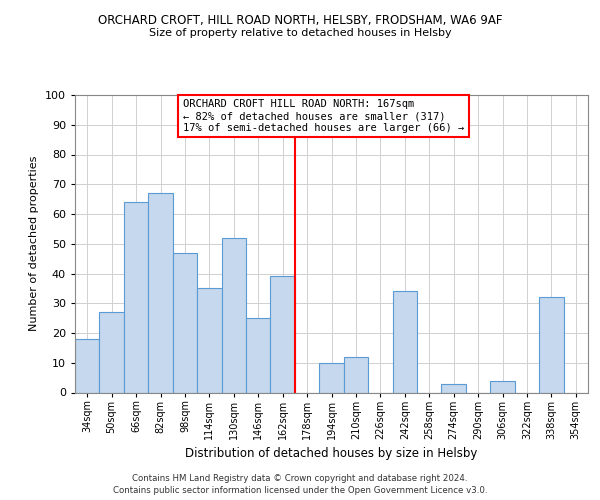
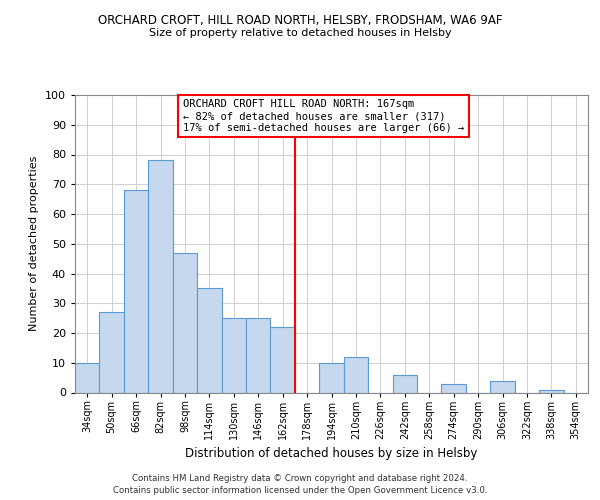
34sqm: 18 -> 10
66sqm: 64 -> 68
82sqm: 67 -> 78
130sqm: 52 -> 25
162sqm: 39 -> 22
242sqm: 34 -> 6
338sqm: 32 -> 1
